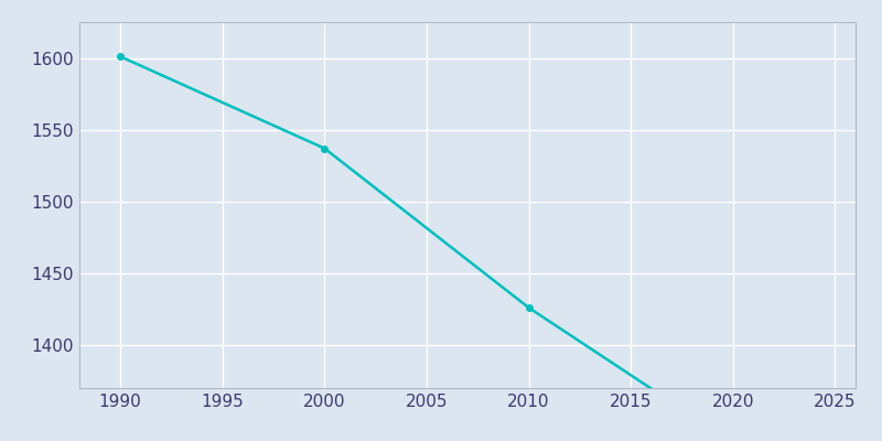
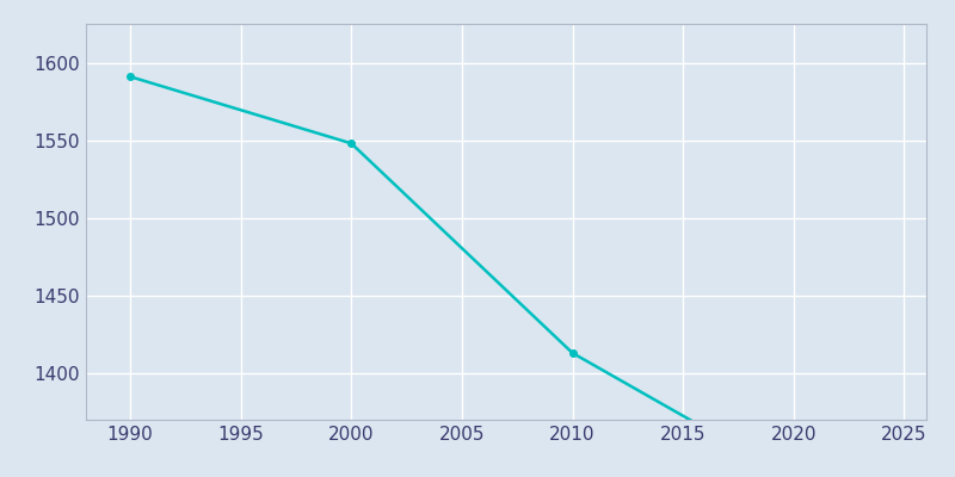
1990: 1601 -> 1591
2000: 1537 -> 1548
2010: 1426 -> 1413
